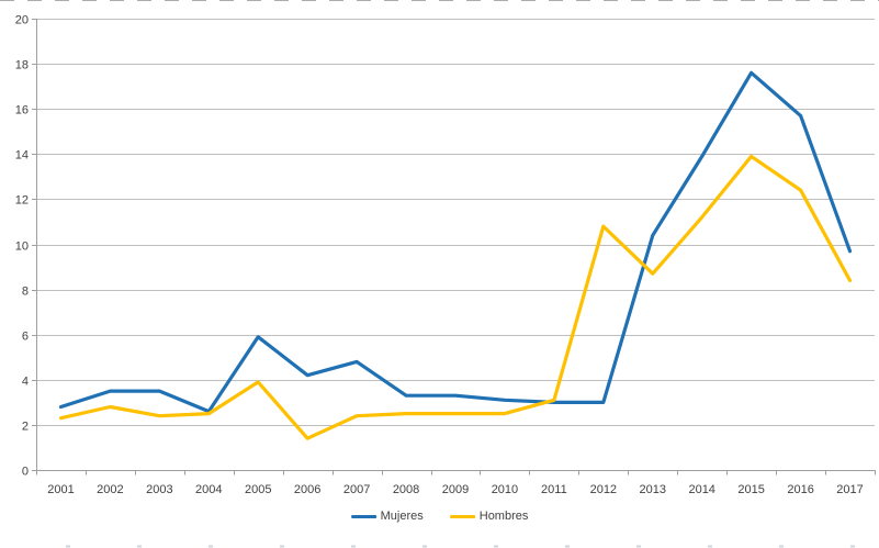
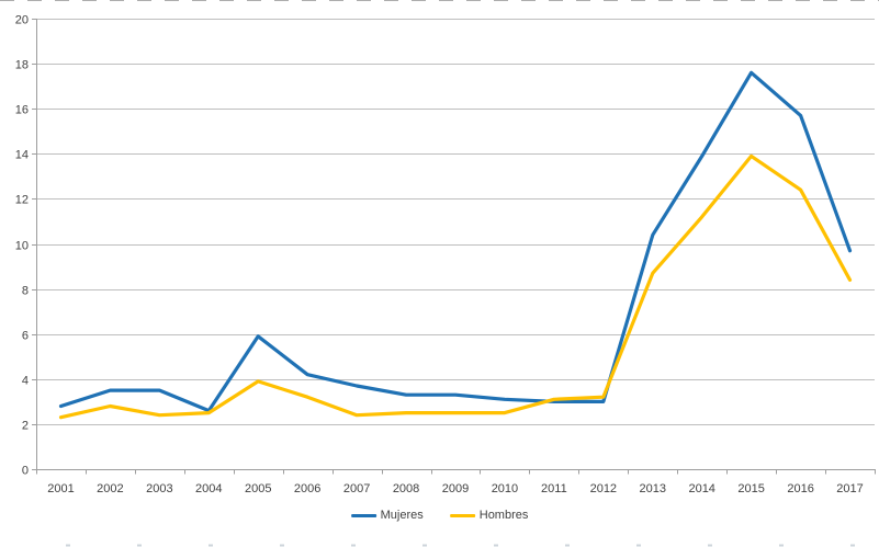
Hombres/2006: 1.4 -> 3.2
Mujeres/2007: 4.8 -> 3.7
Hombres/2012: 10.8 -> 3.2
